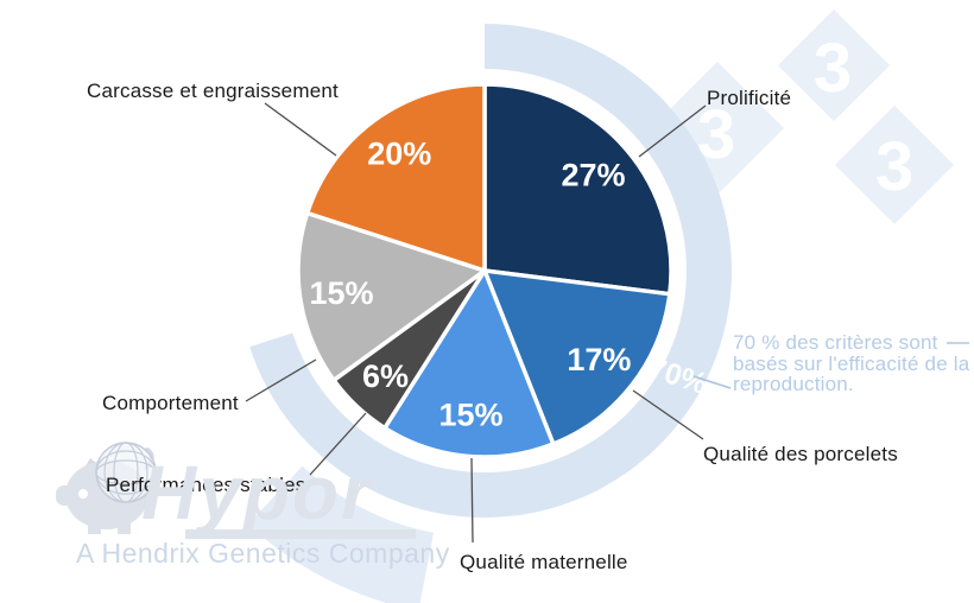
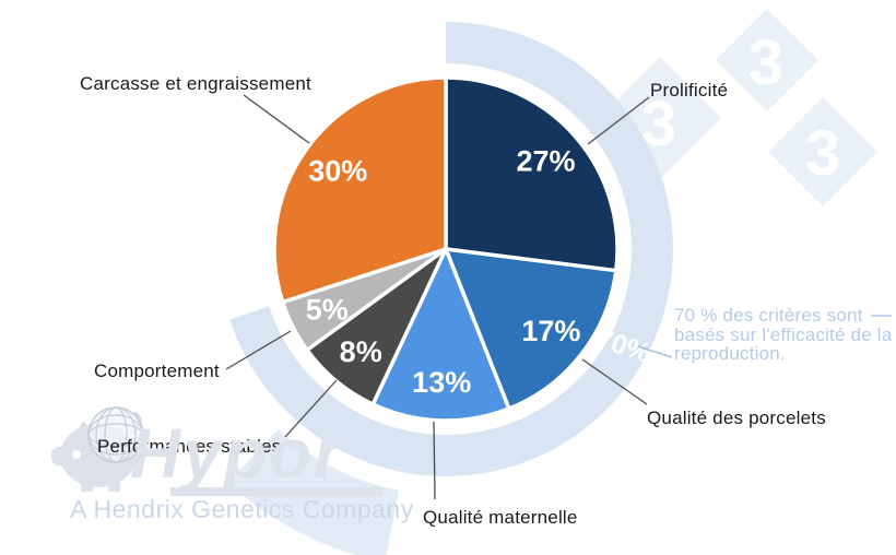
Qualité maternelle: 15% -> 13%
Performances stables: 6% -> 8%
Comportement: 15% -> 5%
Carcasse et engraissement: 20% -> 30%
